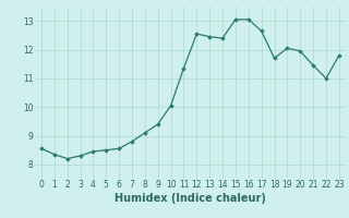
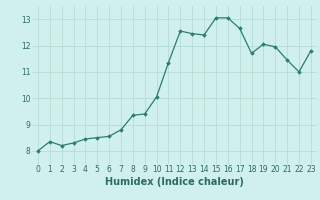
0: 8.55 -> 8.00
8: 9.10 -> 9.35
